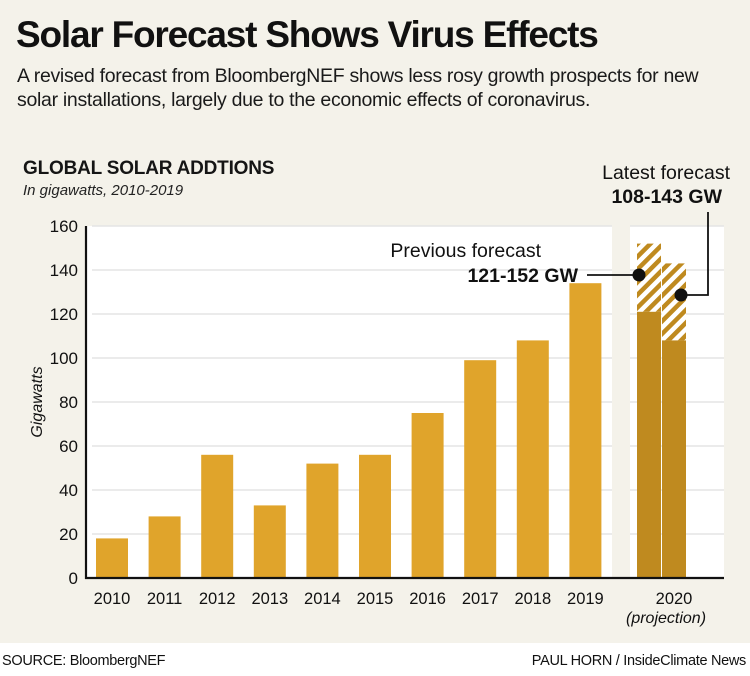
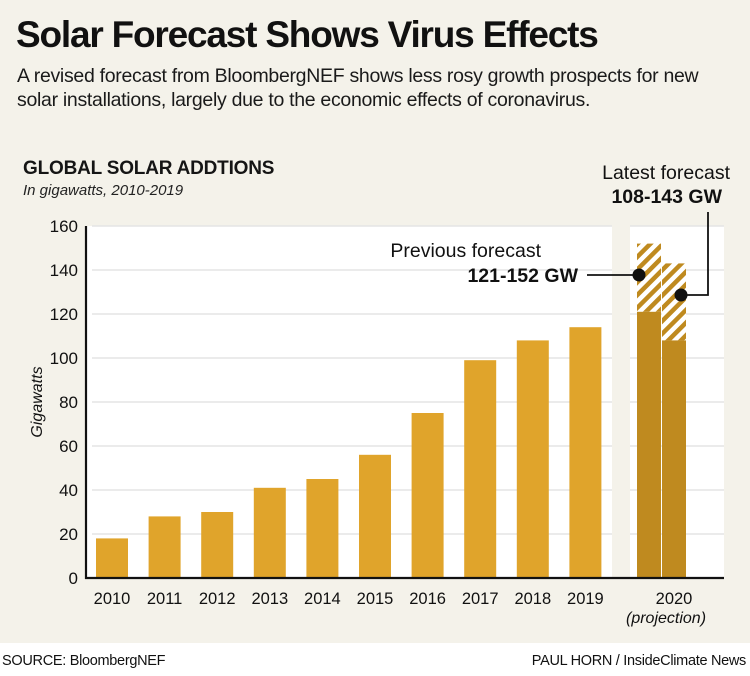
2012: 56 -> 30
2013: 33 -> 41
2014: 52 -> 45
2019: 134 -> 114
